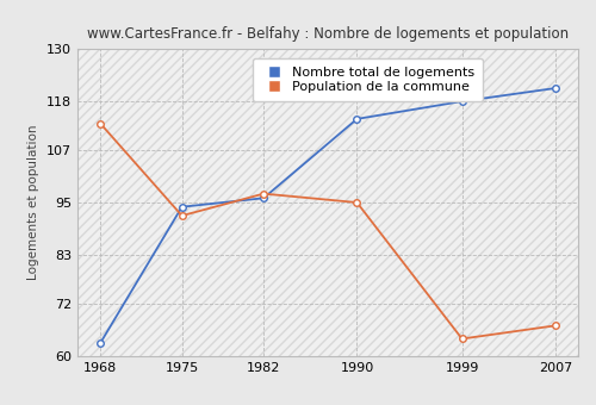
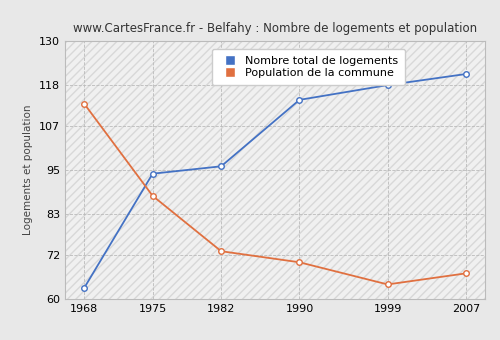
Population de la commune/1975: 92 -> 88
Population de la commune/1982: 97 -> 73
Population de la commune/1990: 95 -> 70
